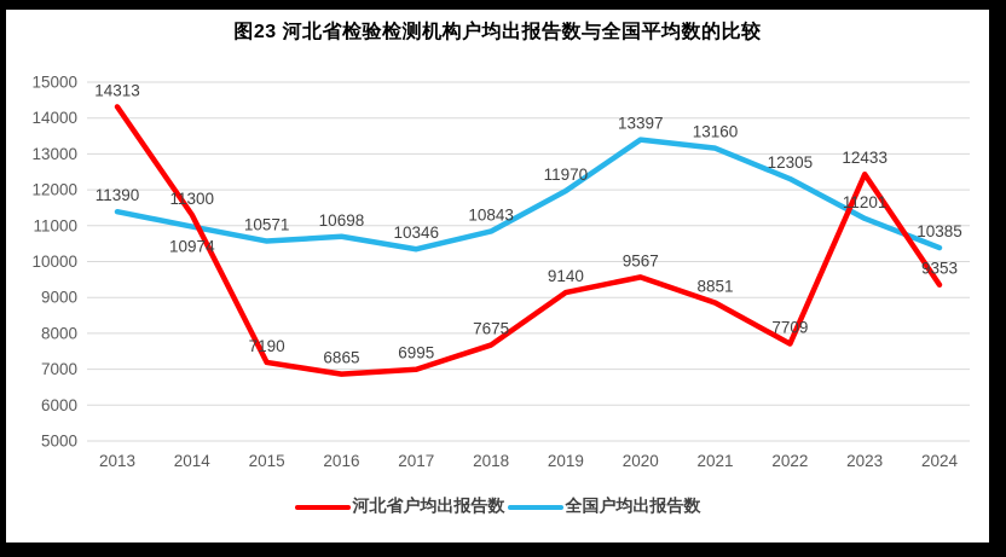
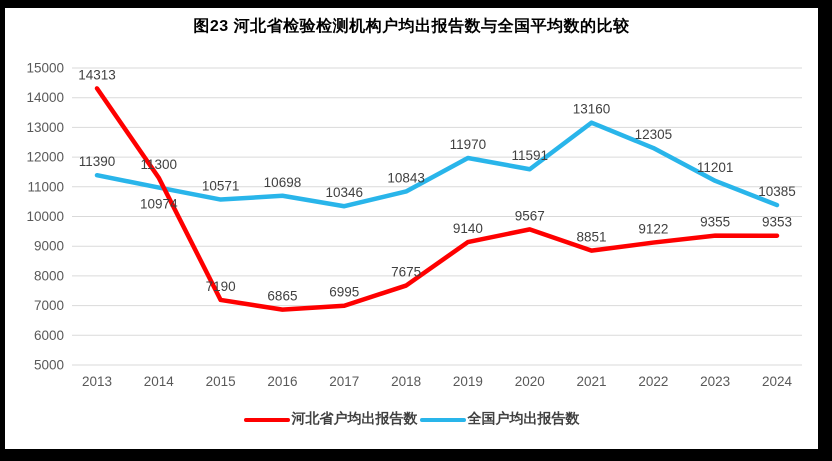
全国户均出报告数/2020: 13397 -> 11591
河北省户均出报告数/2022: 7709 -> 9122
河北省户均出报告数/2023: 12433 -> 9355
